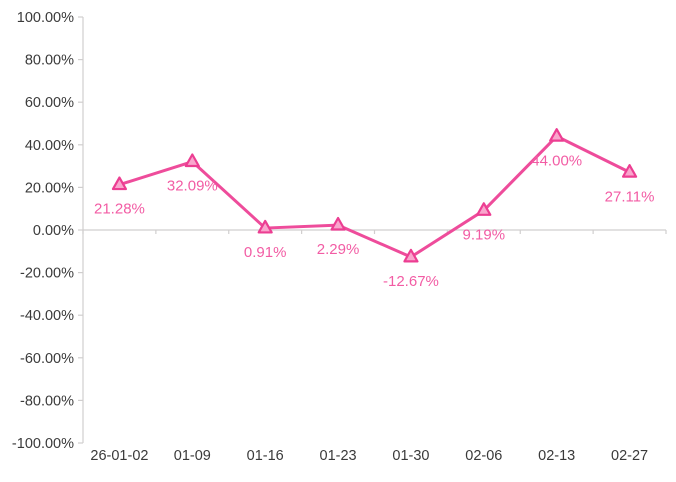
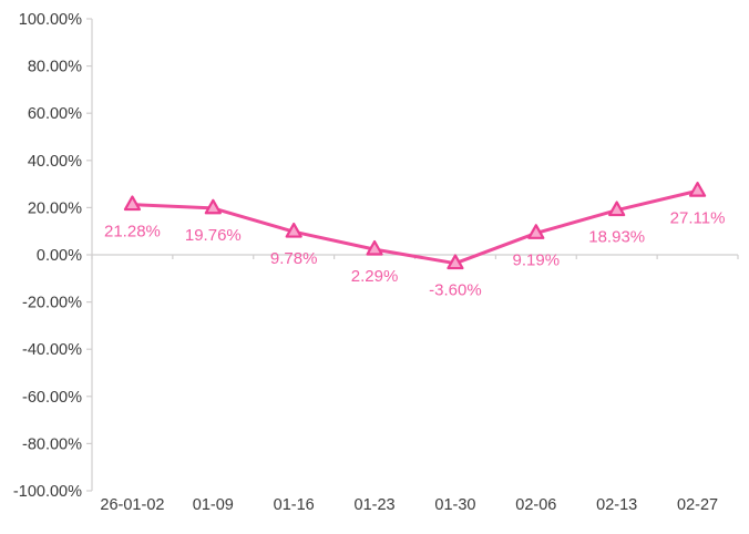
01-09: 32.09% -> 19.76%
01-16: 0.91% -> 9.78%
01-30: -12.67% -> -3.60%
02-13: 44.00% -> 18.93%
